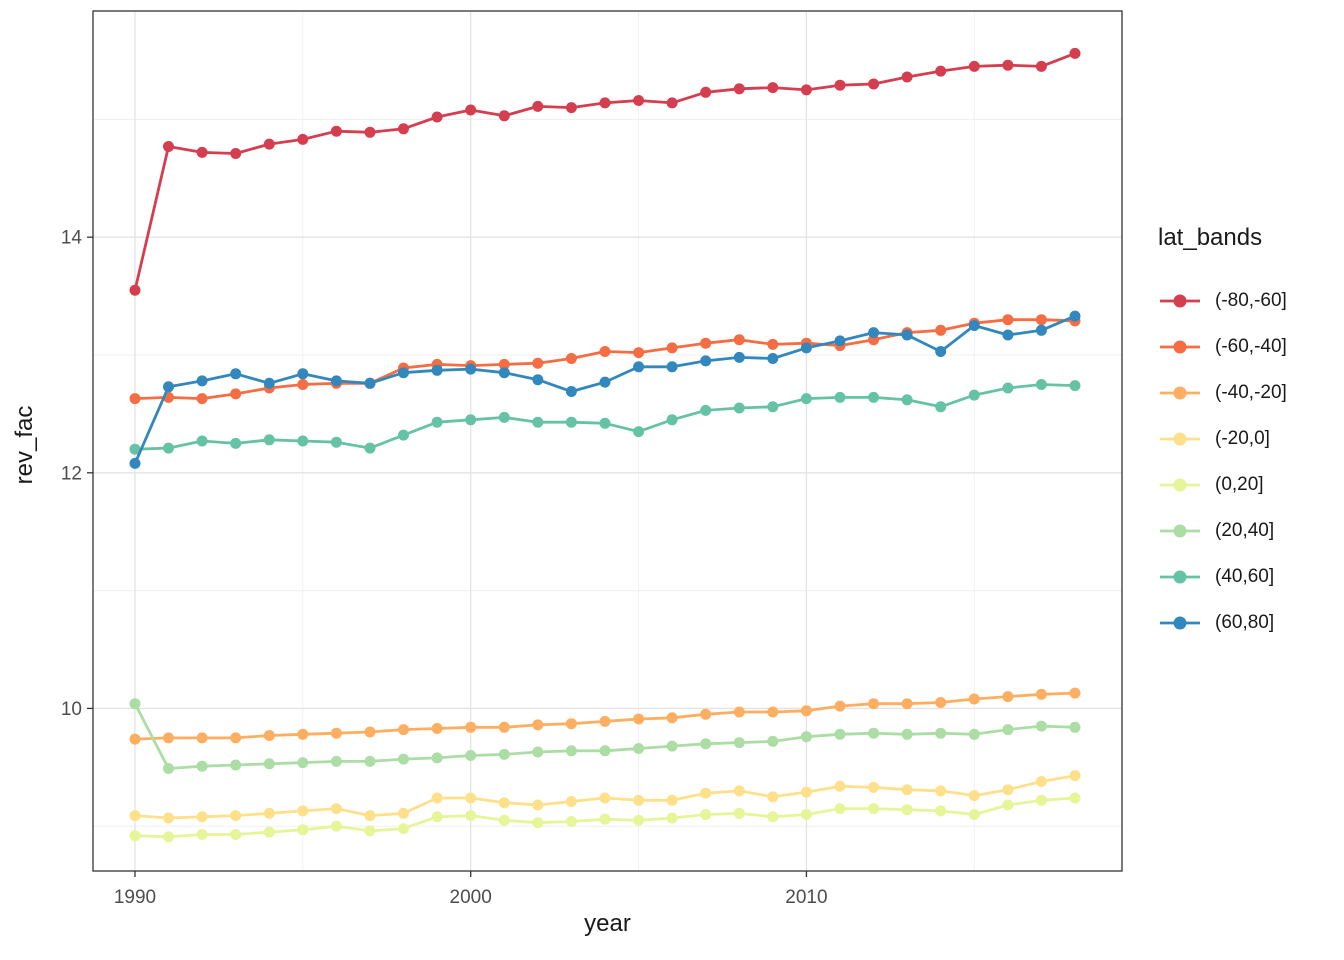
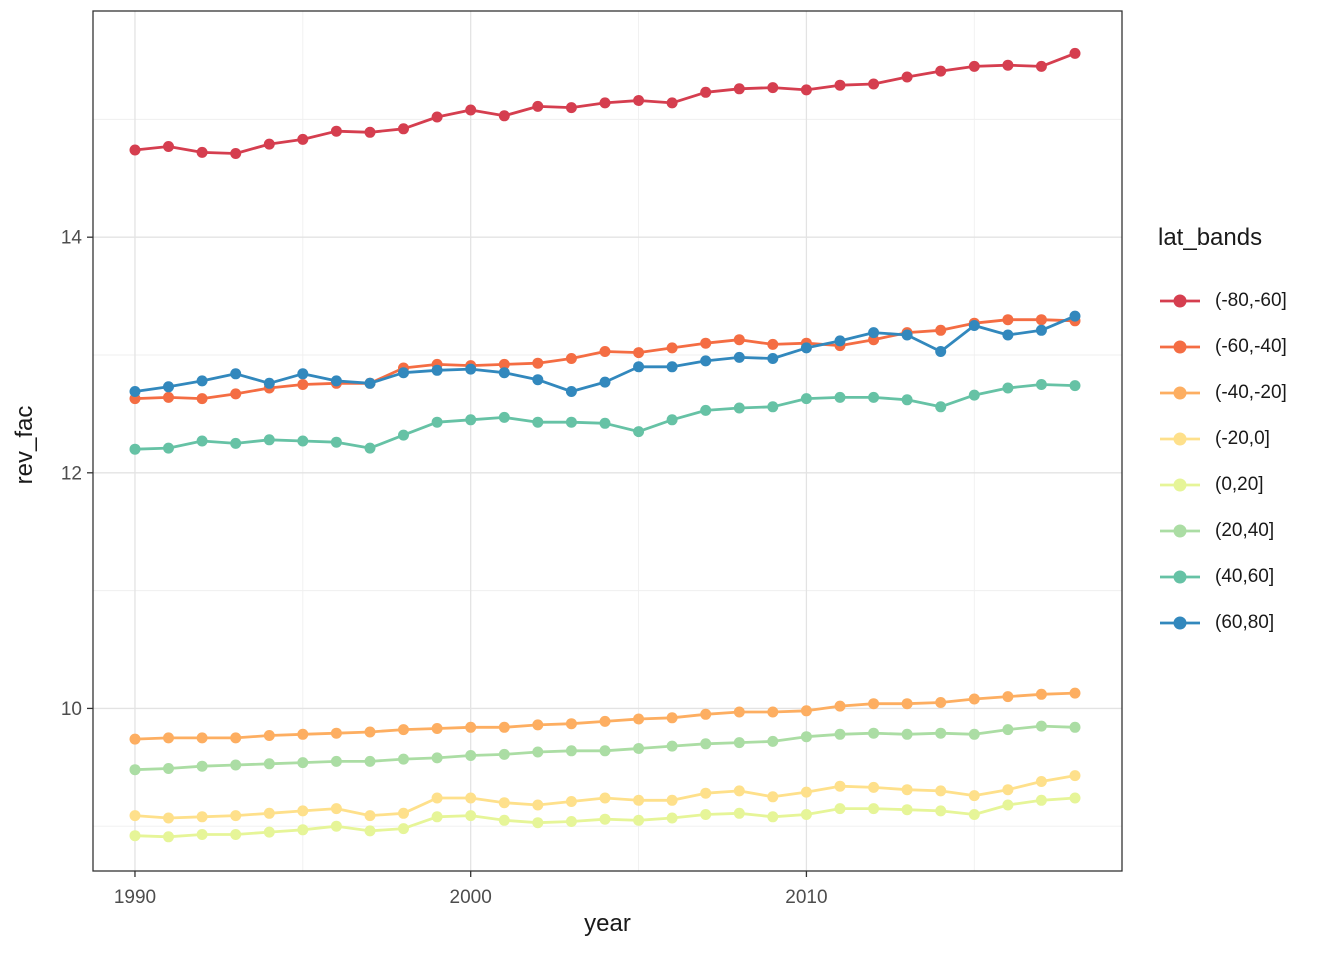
(-80,-60]/1990: 13.55 -> 14.74
(20,40]/1990: 10.04 -> 9.48
(60,80]/1990: 12.08 -> 12.69
